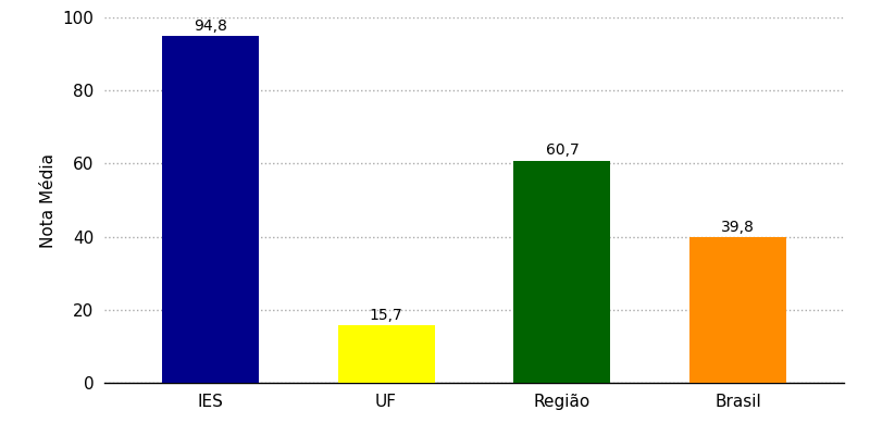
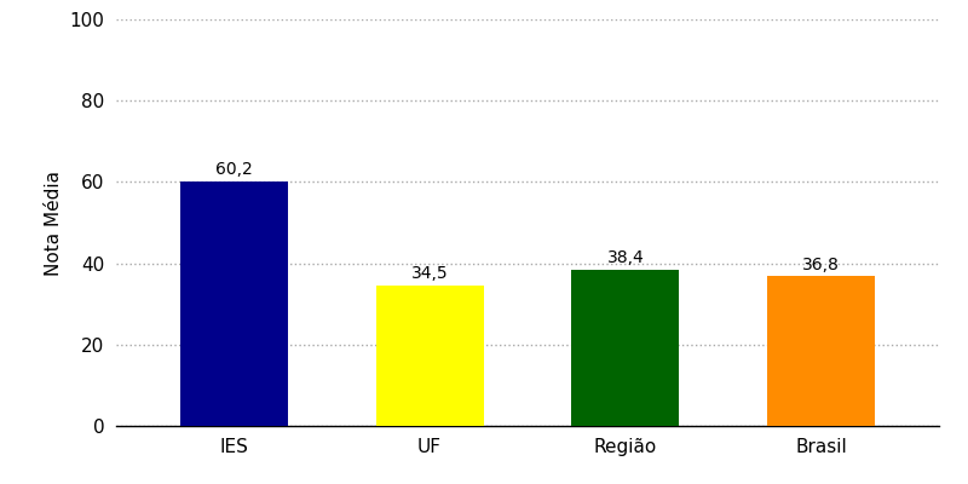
IES: 94,8 -> 60,2
UF: 15,7 -> 34,5
Região: 60,7 -> 38,4
Brasil: 39,8 -> 36,8
